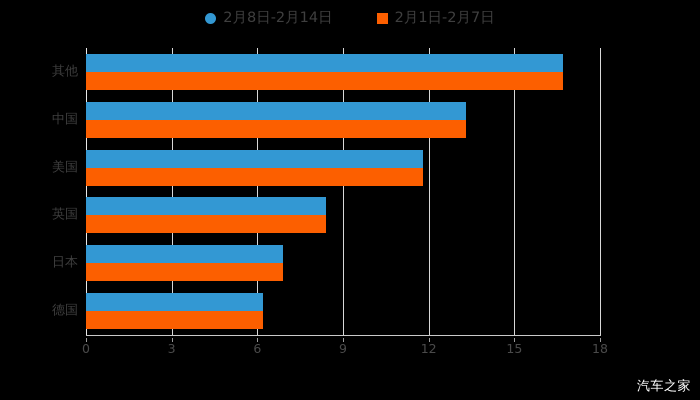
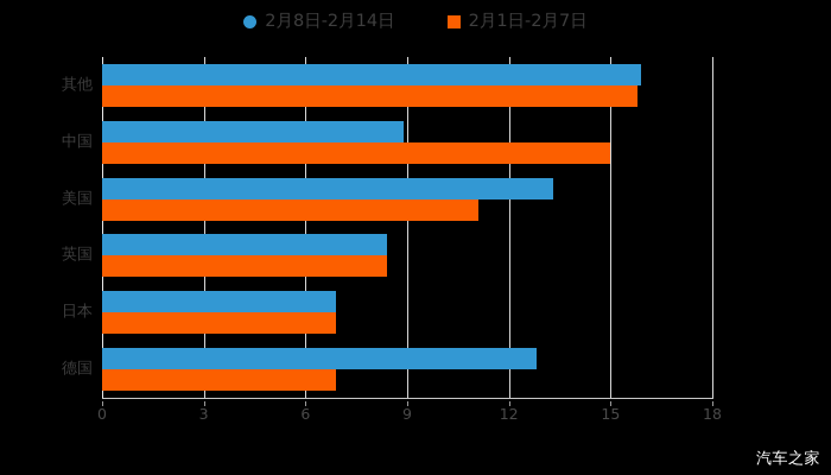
2月8日-2月14日/其他: 16.7 -> 15.9
2月1日-2月7日/其他: 16.7 -> 15.8
2月8日-2月14日/中国: 13.3 -> 8.9
2月1日-2月7日/中国: 13.3 -> 15.0
2月8日-2月14日/美国: 11.8 -> 13.3
2月1日-2月7日/美国: 11.8 -> 11.1
2月8日-2月14日/德国: 6.2 -> 12.8
2月1日-2月7日/德国: 6.2 -> 6.9
